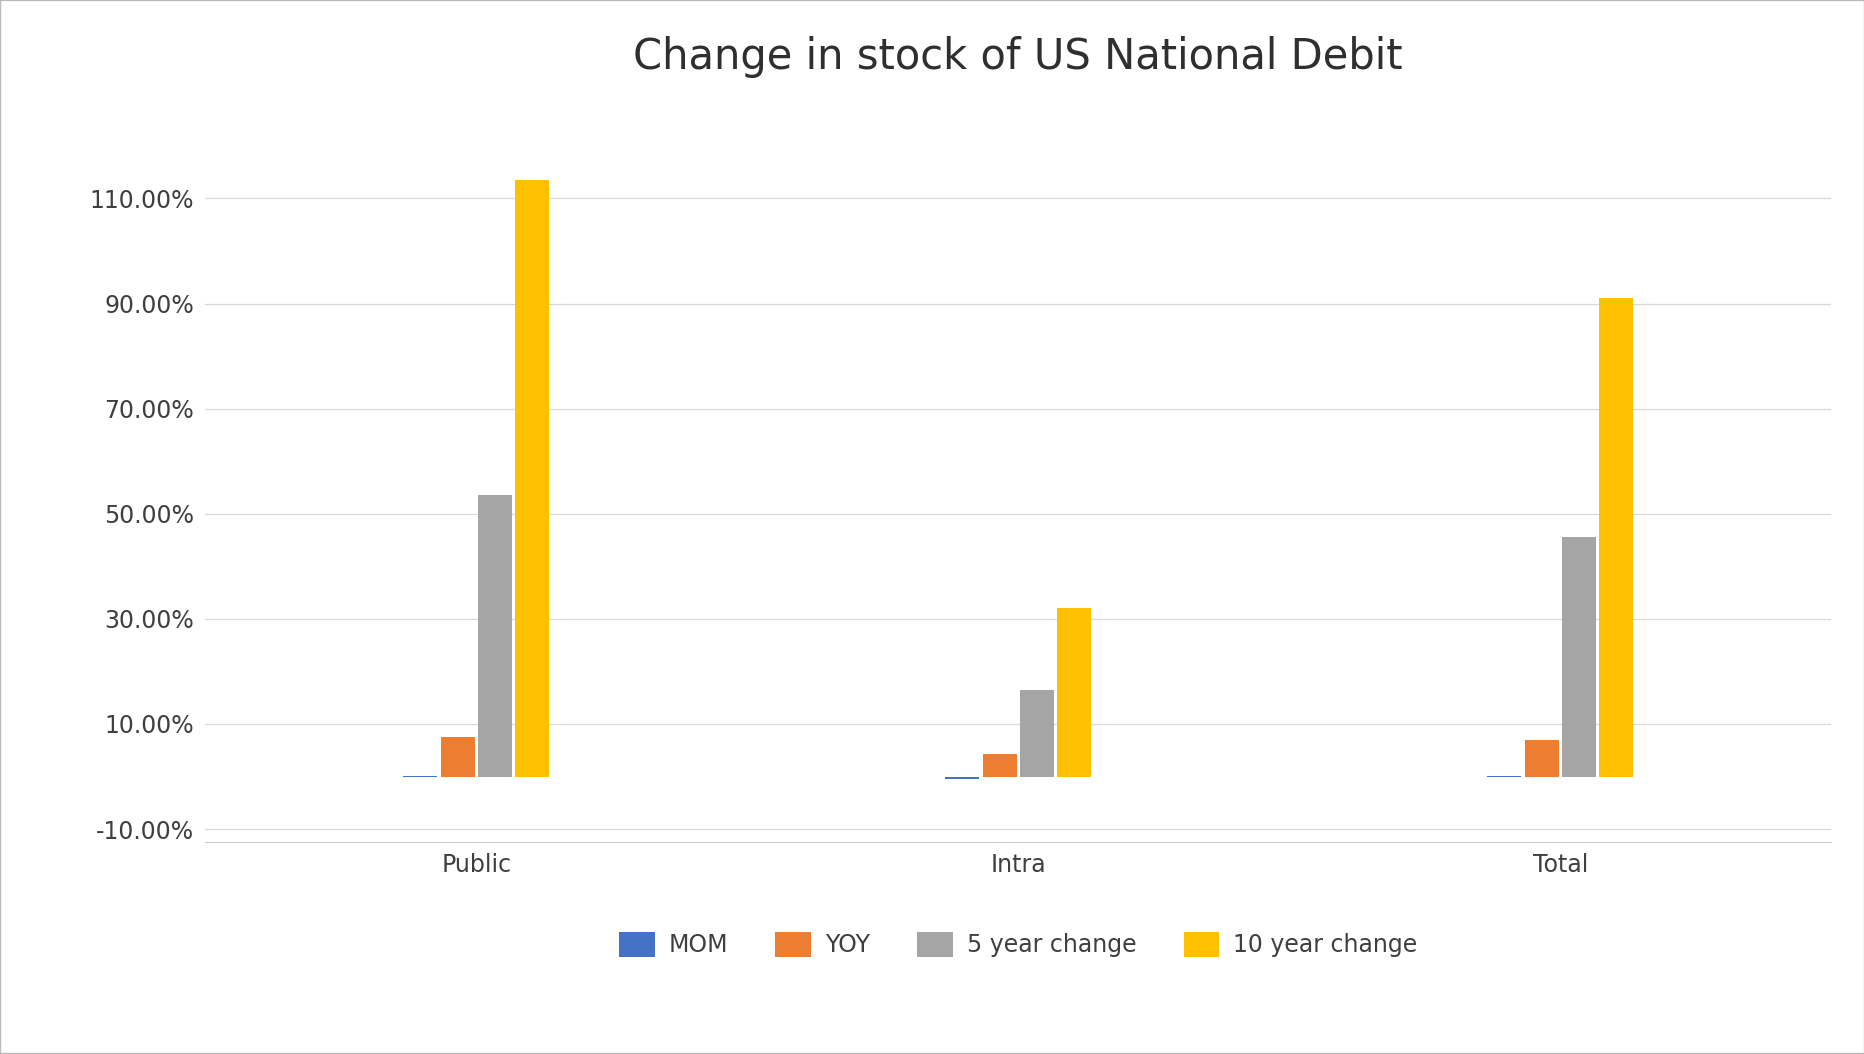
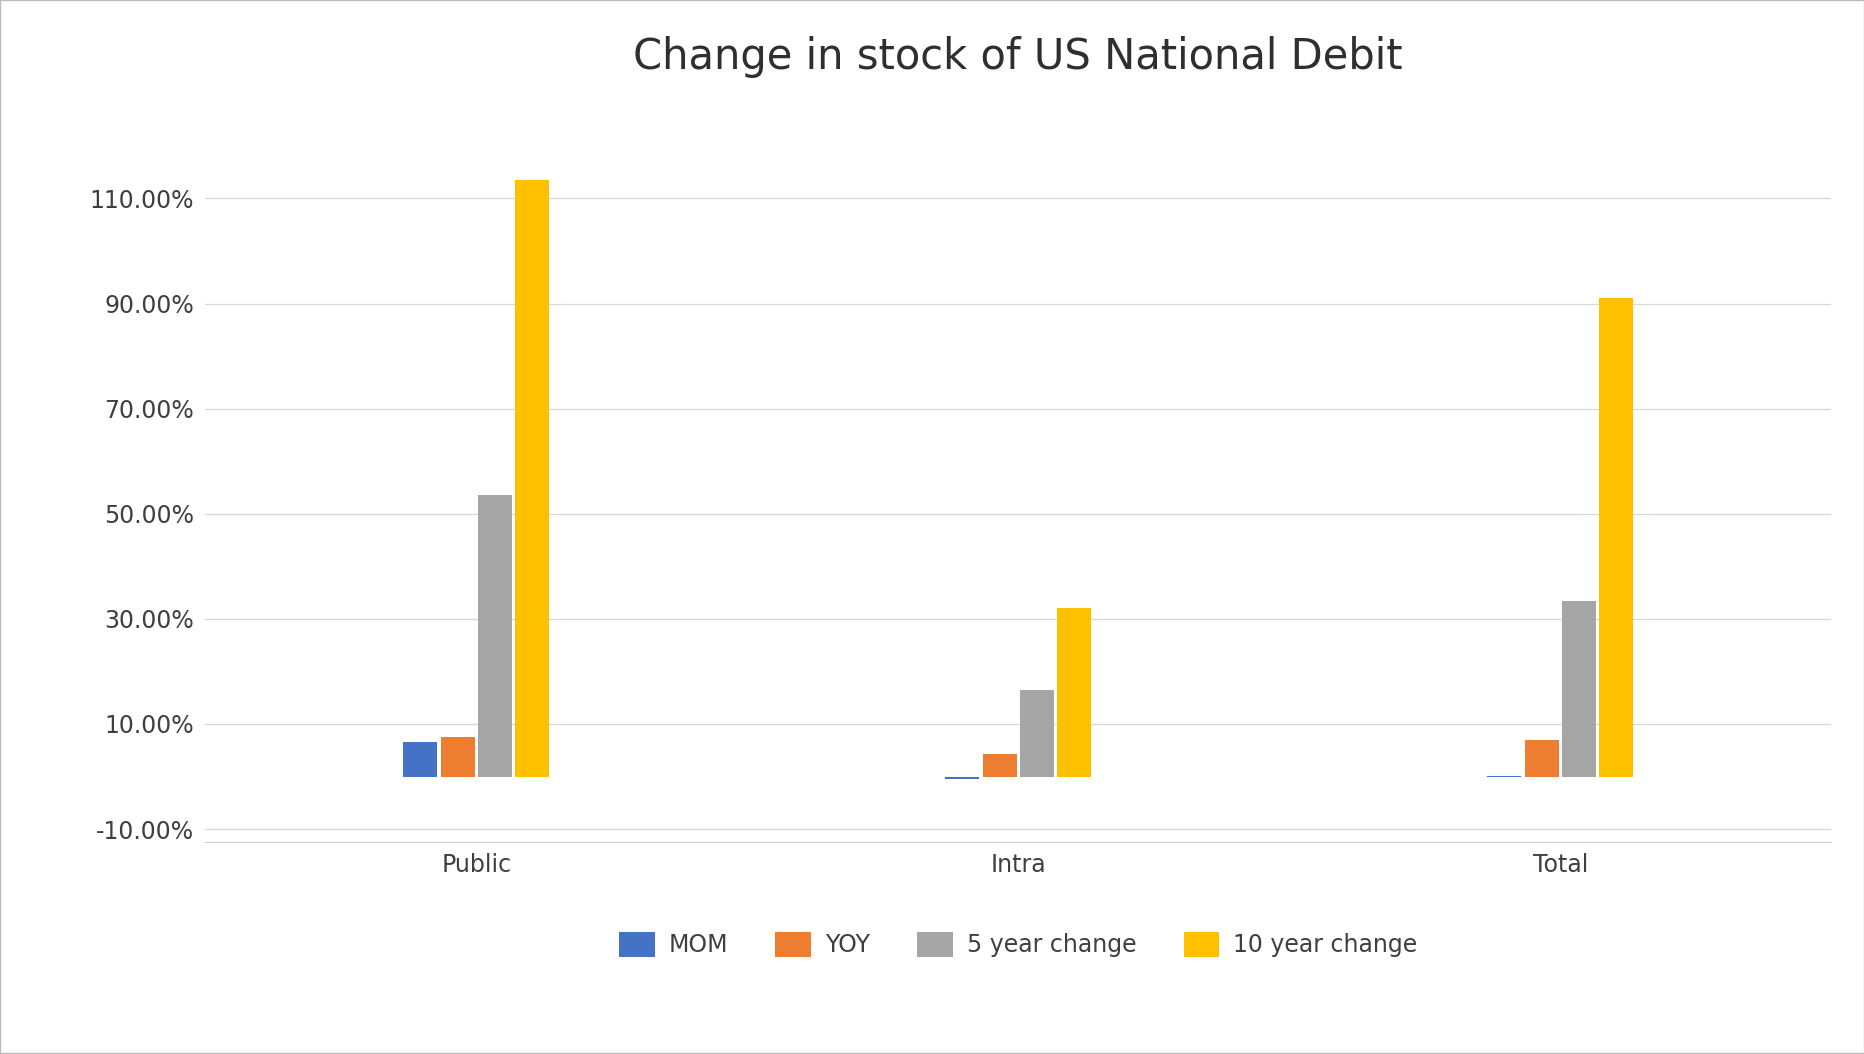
MOM/Public: 0.1% -> 6.6%
5 year change/Total: 45.5% -> 33.4%
